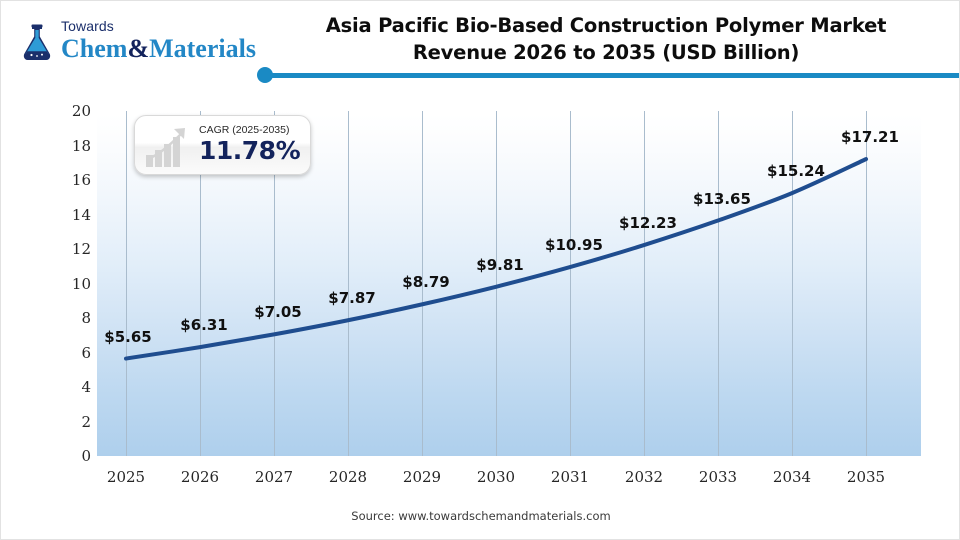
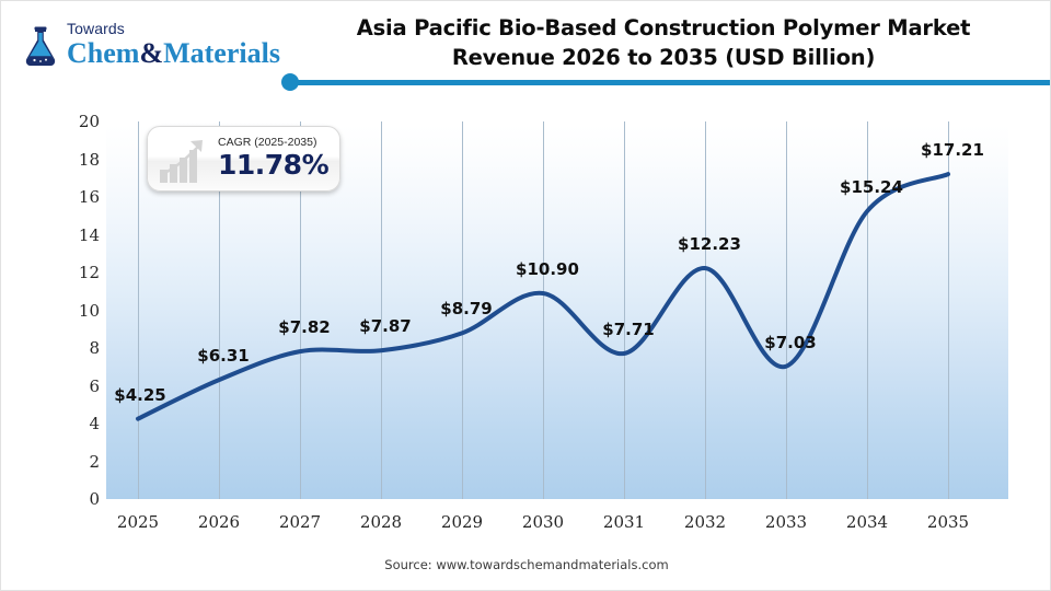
2025: $5.65 -> $4.25
2027: $7.05 -> $7.82
2030: $9.81 -> $10.90
2031: $10.95 -> $7.71
2033: $13.65 -> $7.03
